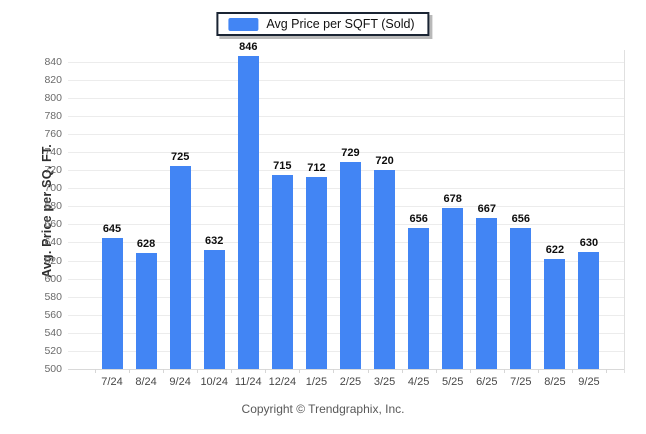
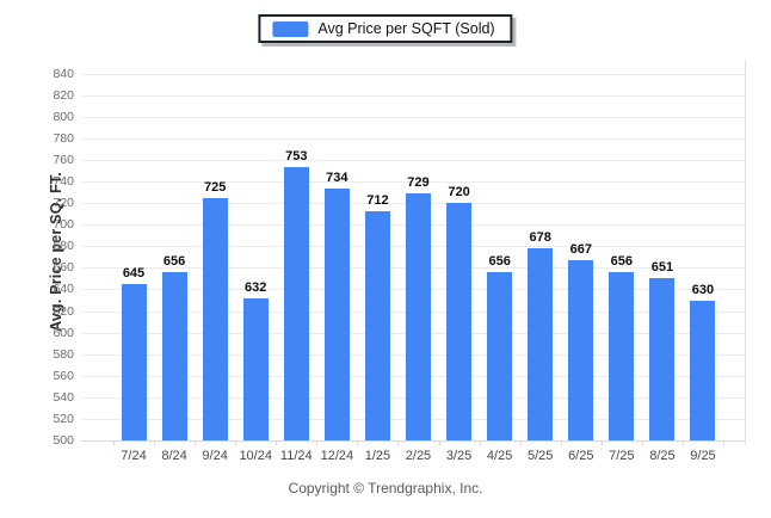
8/24: 628 -> 656
11/24: 846 -> 753
12/24: 715 -> 734
8/25: 622 -> 651
